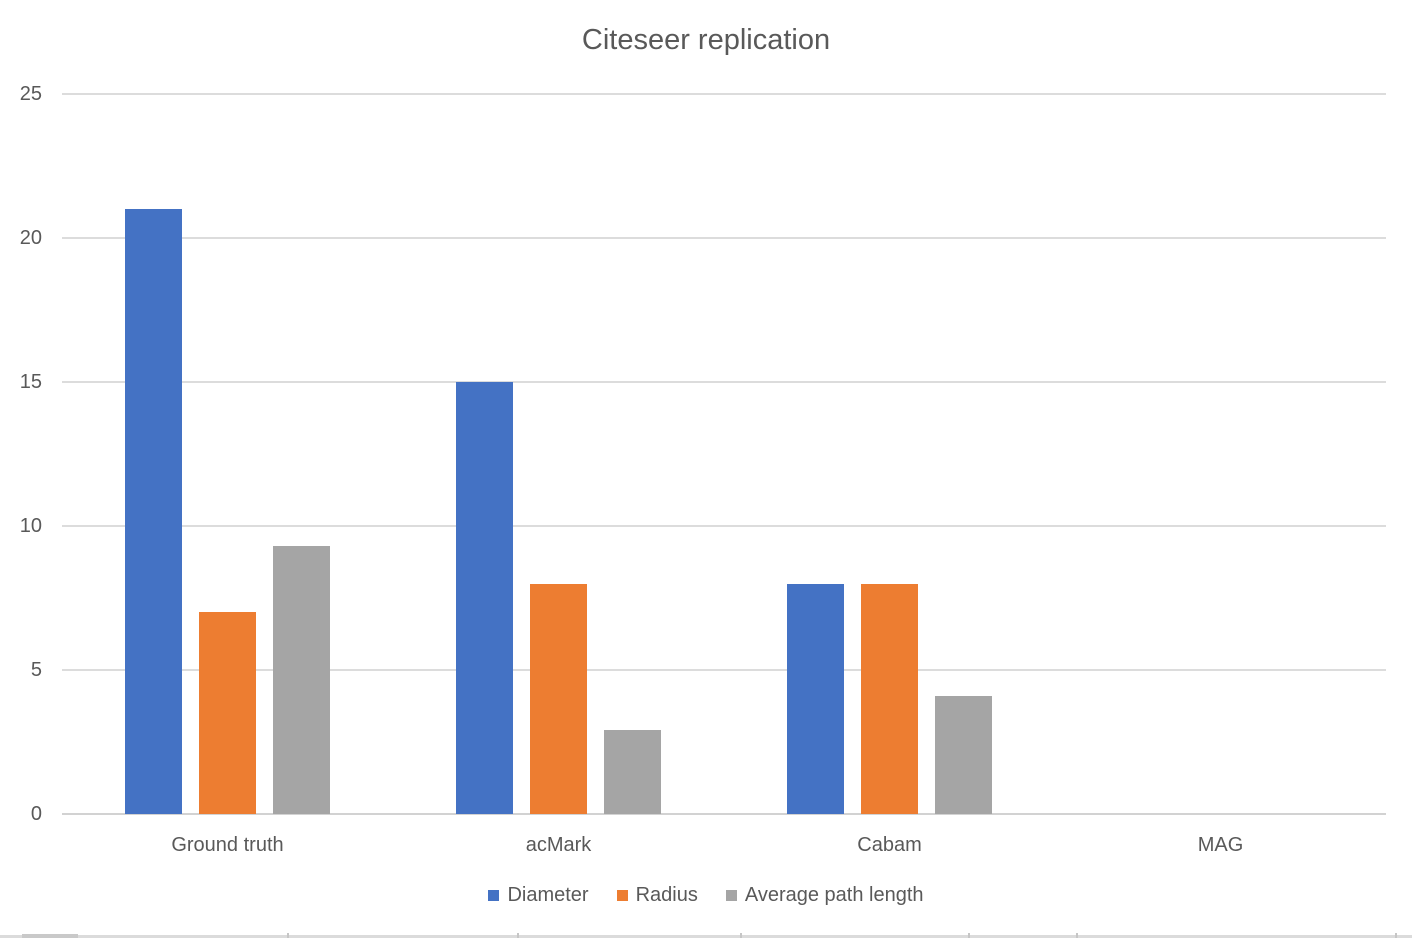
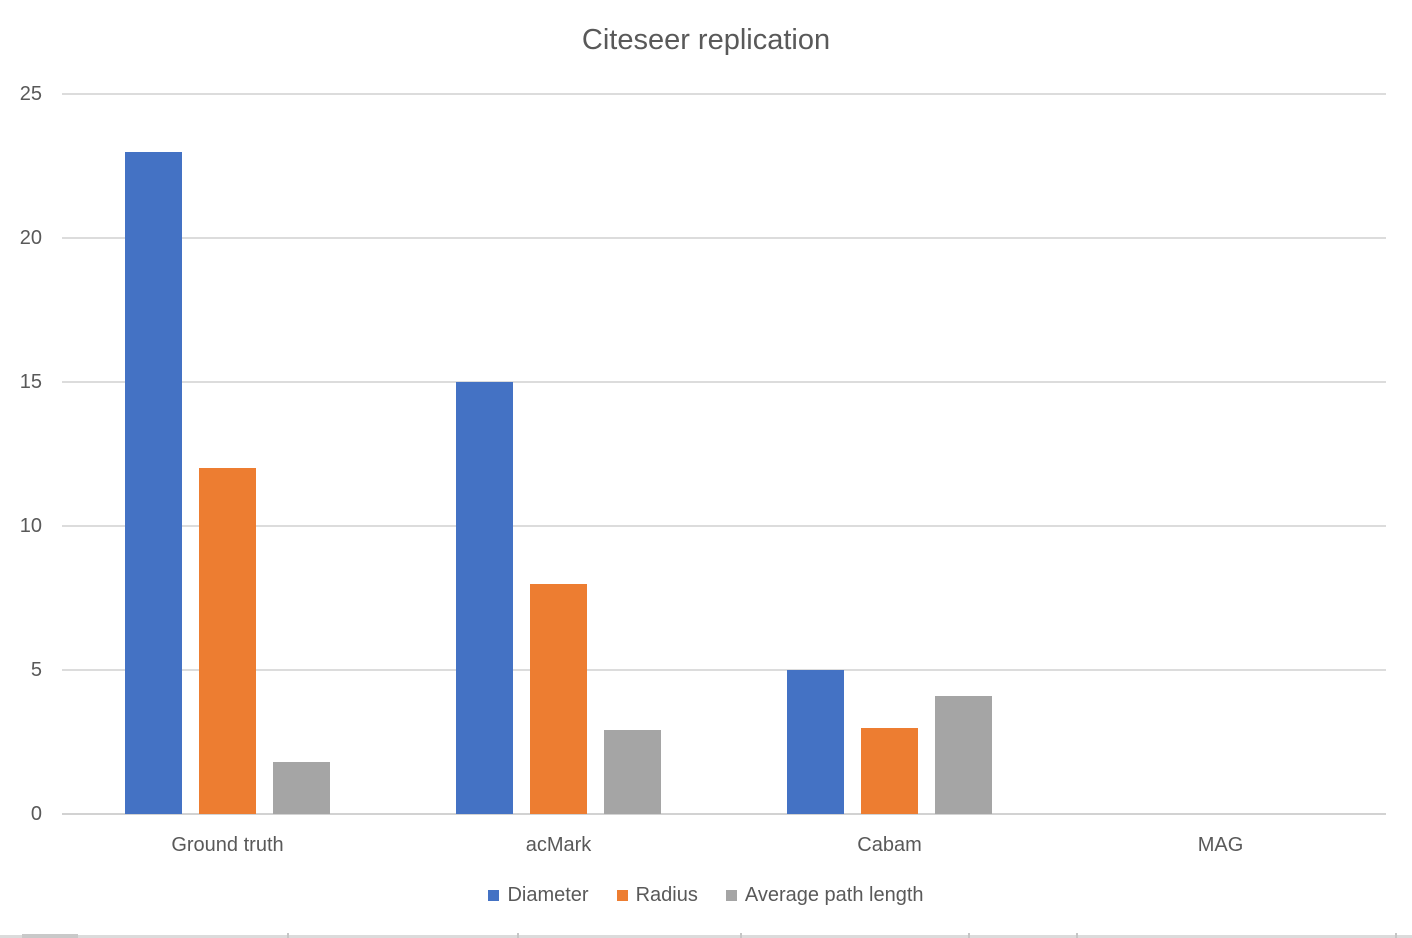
Diameter/Ground truth: 21 -> 23
Radius/Ground truth: 7 -> 12
Average path length/Ground truth: 9.3 -> 1.8
Diameter/Cabam: 8 -> 5
Radius/Cabam: 8 -> 3
